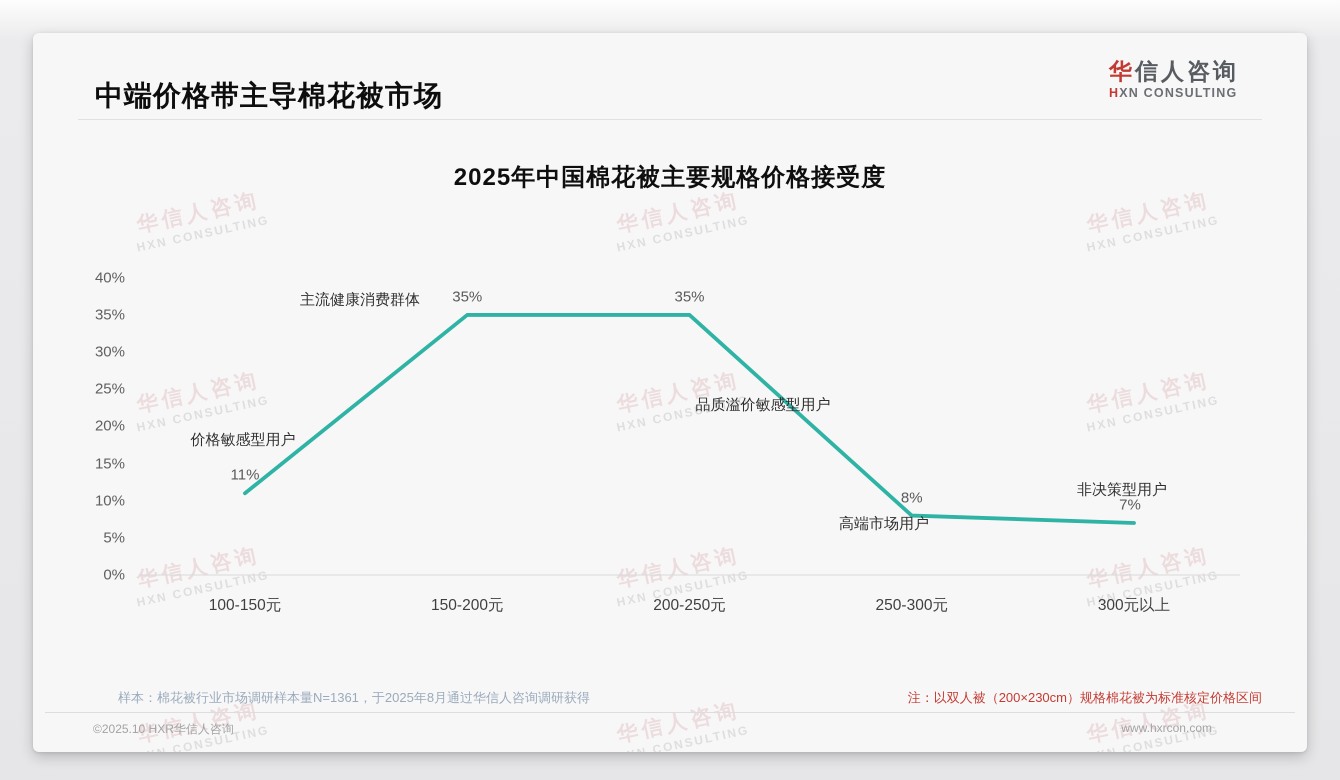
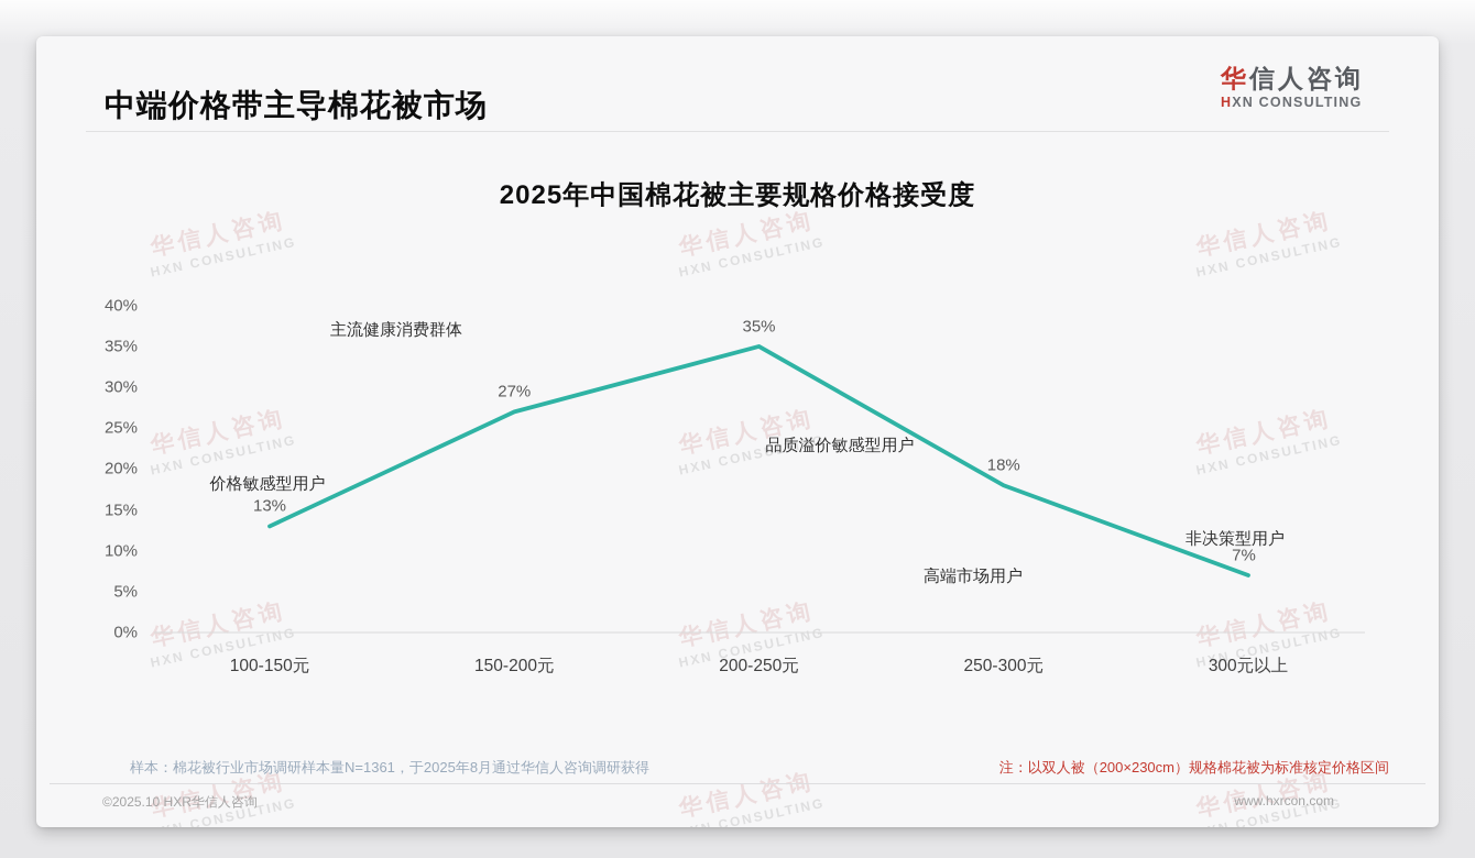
100-150元: 11% -> 13%
150-200元: 35% -> 27%
250-300元: 8% -> 18%
